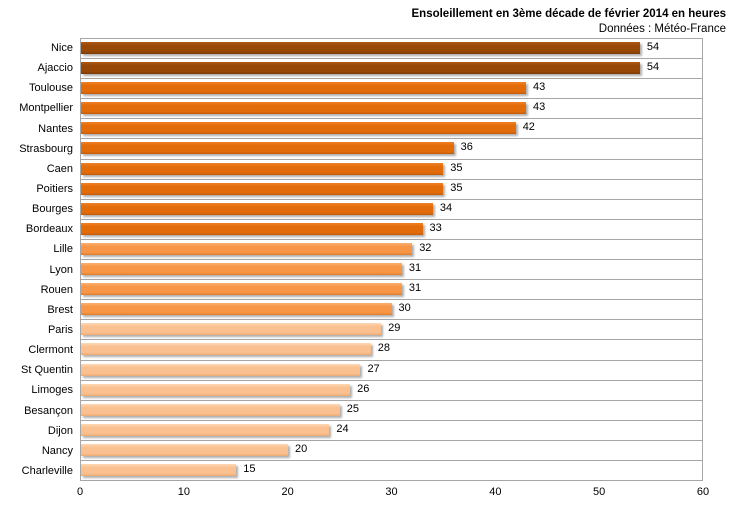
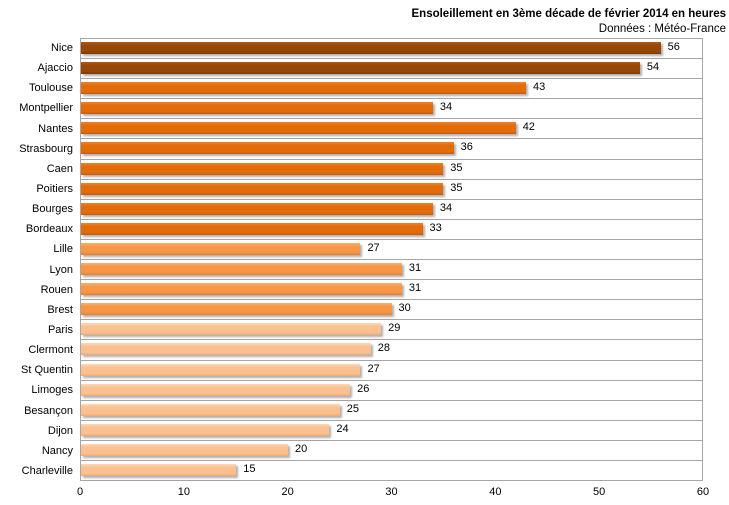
Nice: 54 -> 56
Montpellier: 43 -> 34
Lille: 32 -> 27
